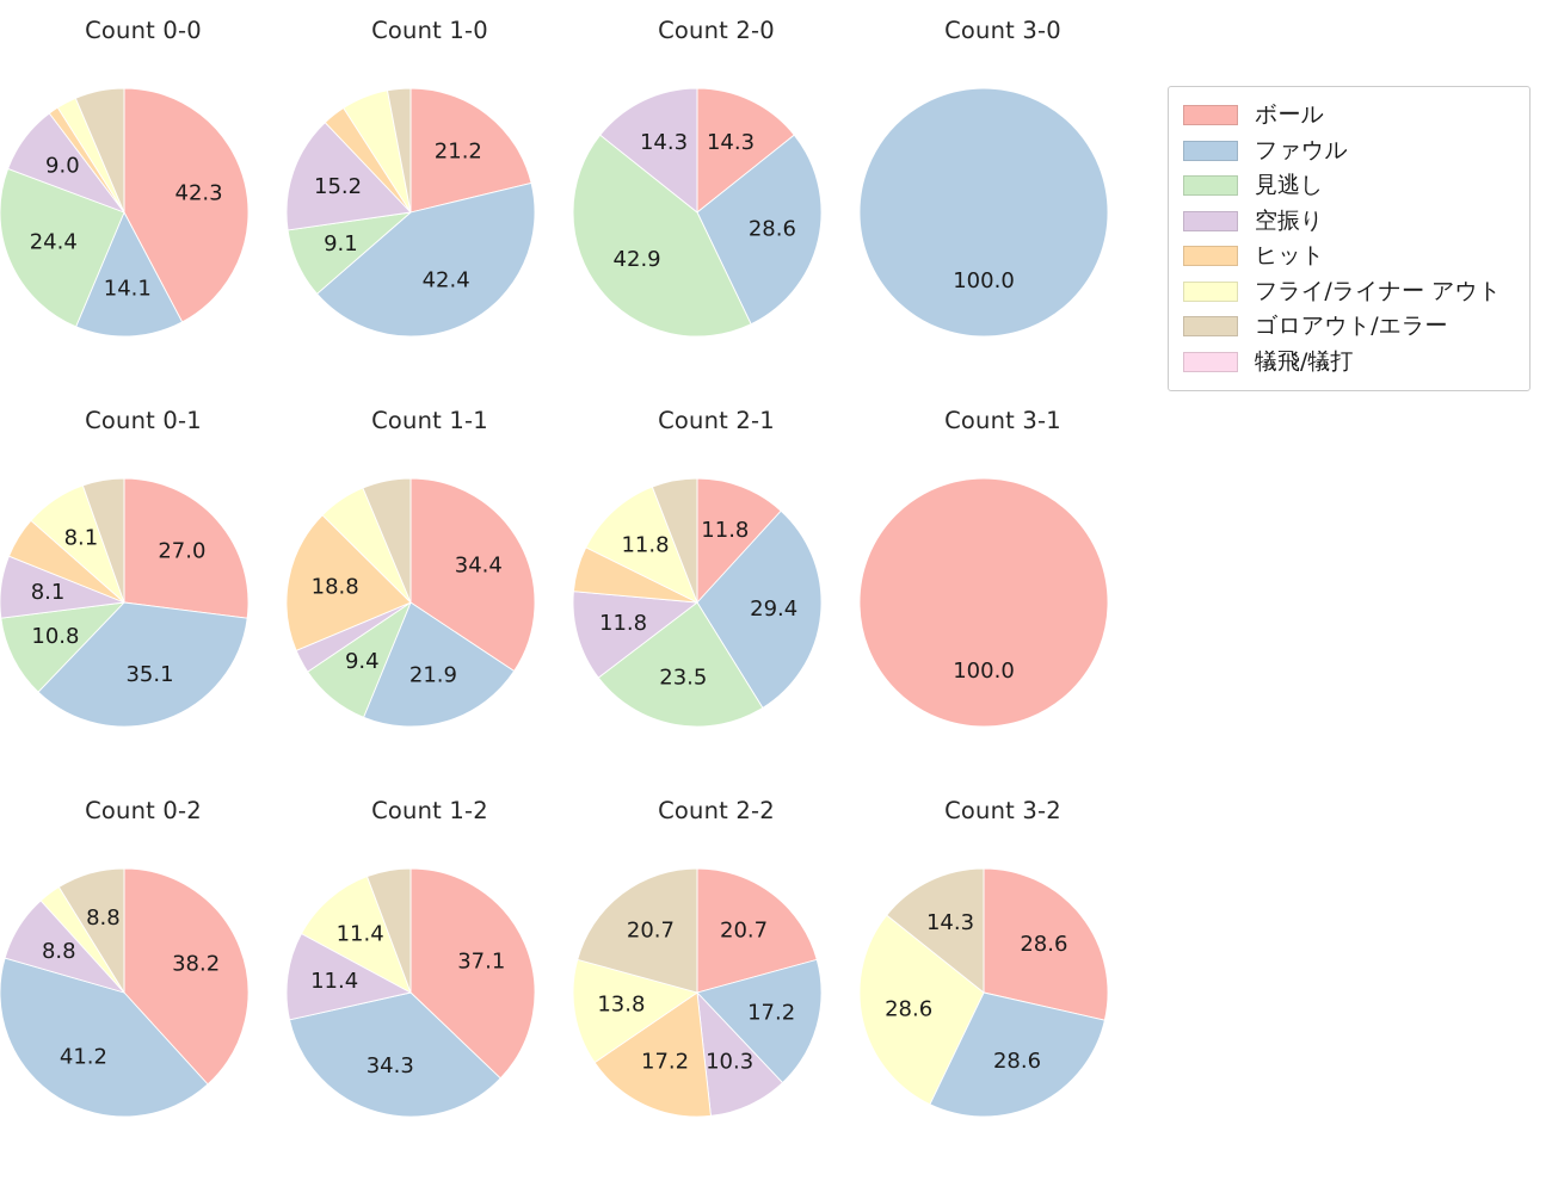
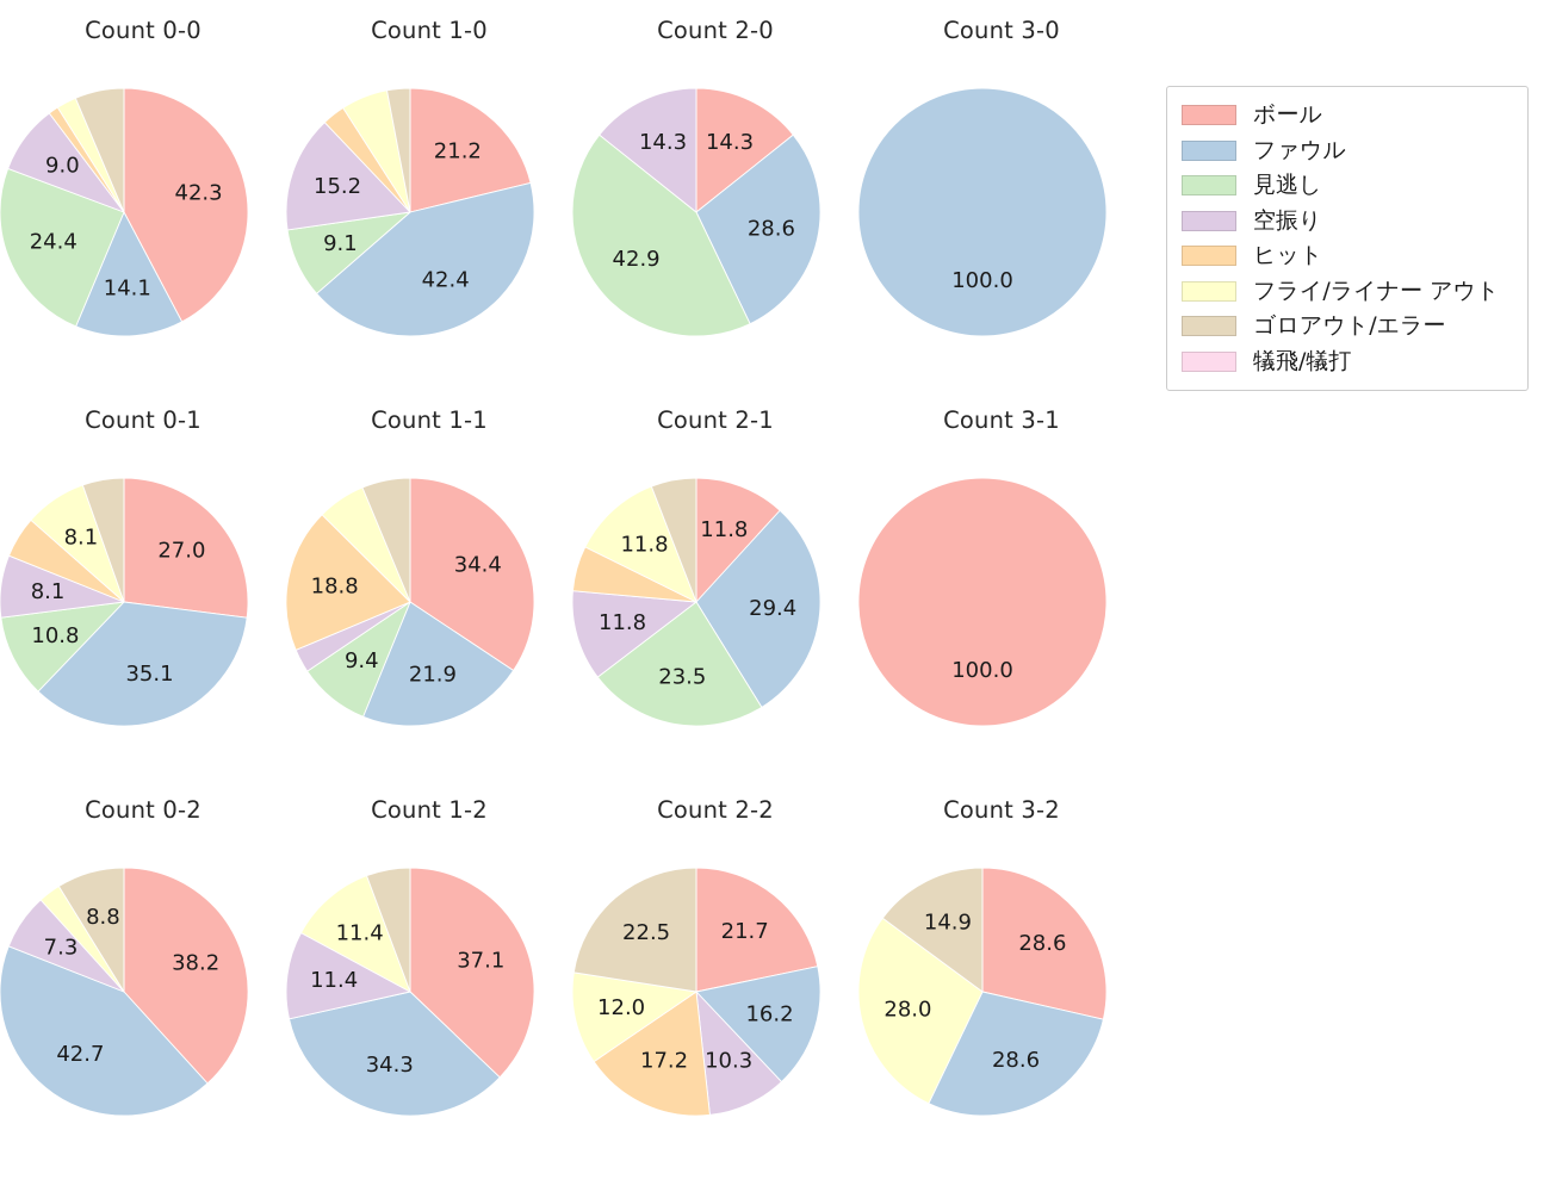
Count 0-2/ファウル: 41.2 -> 42.7
Count 0-2/空振り: 8.8 -> 7.3
Count 2-2/ボール: 20.7 -> 21.7
Count 2-2/ファウル: 17.2 -> 16.2
Count 2-2/フライ/ライナー アウト: 13.8 -> 12.0
Count 2-2/ゴロアウト/エラー: 20.7 -> 22.5
Count 3-2/フライ/ライナー アウト: 28.6 -> 28.0
Count 3-2/ゴロアウト/エラー: 14.3 -> 14.9
